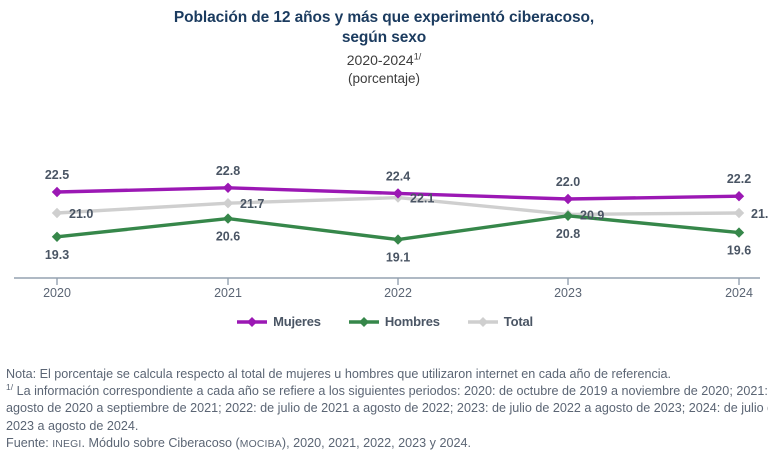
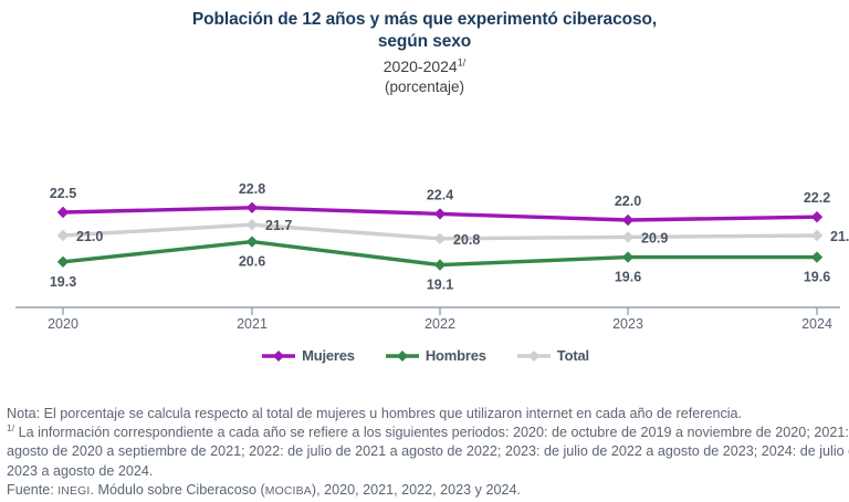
Total/2022: 22.1 -> 20.8
Hombres/2023: 20.8 -> 19.6
